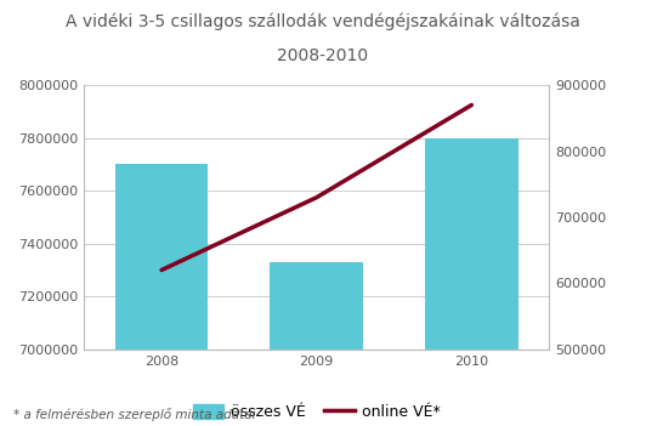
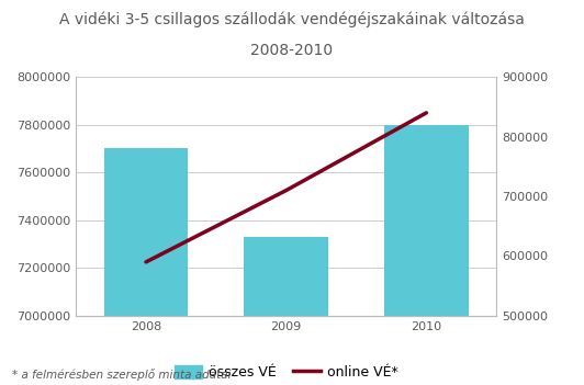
online VÉ*/2008: 620000 -> 590000
online VÉ*/2009: 730000 -> 710000
online VÉ*/2010: 870000 -> 840000
